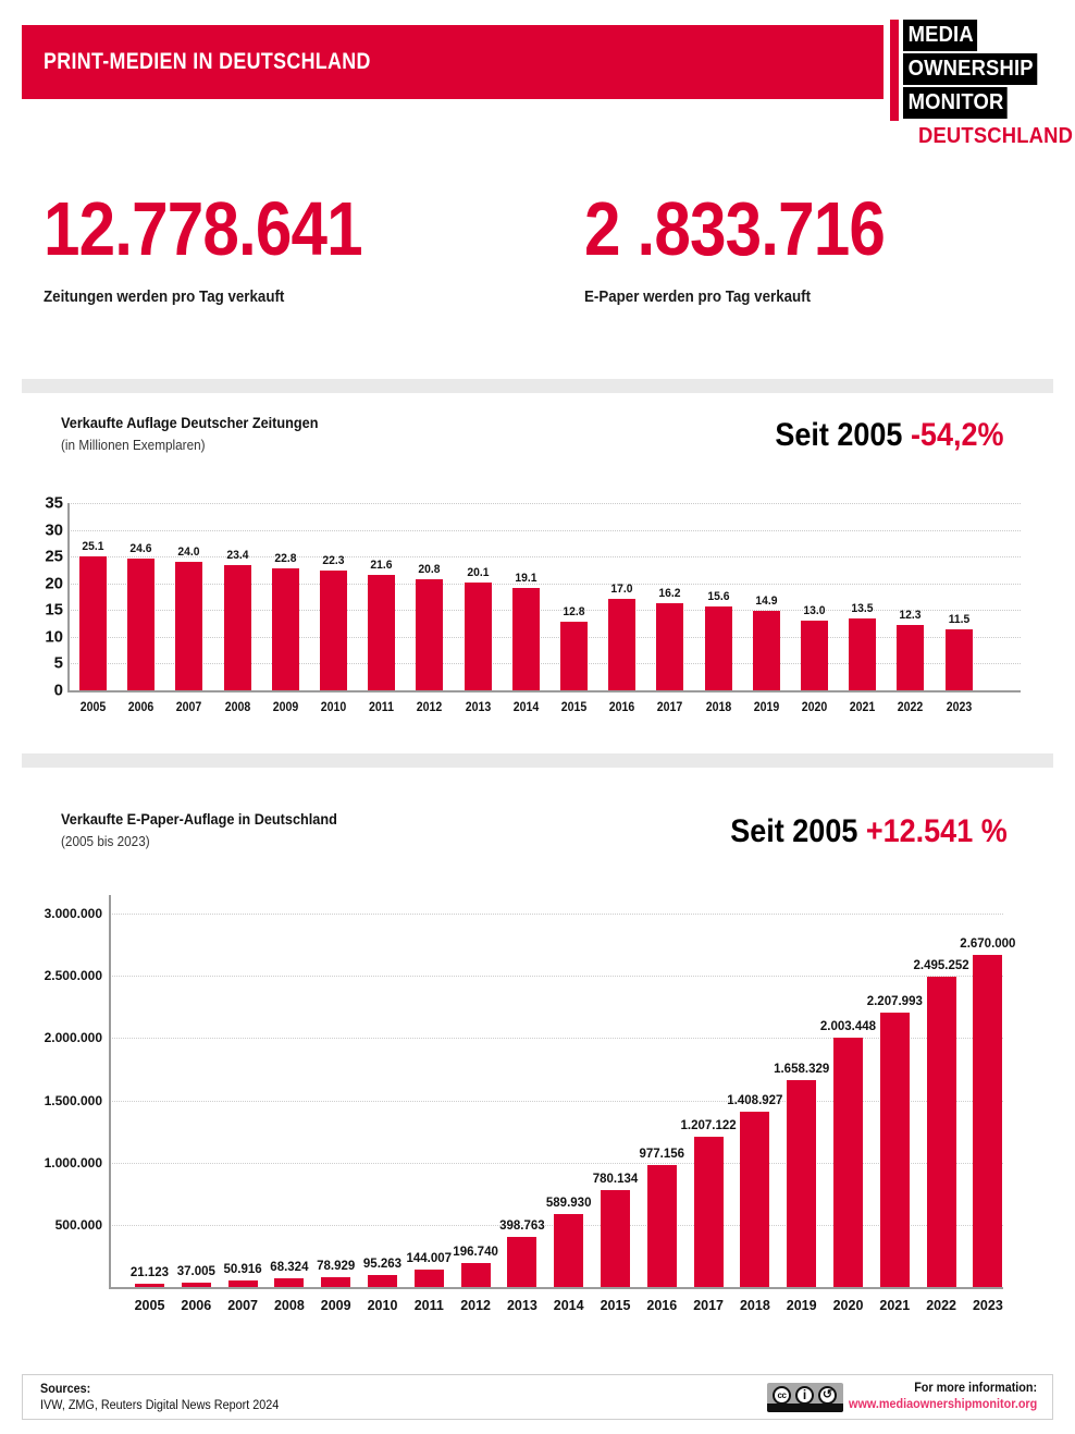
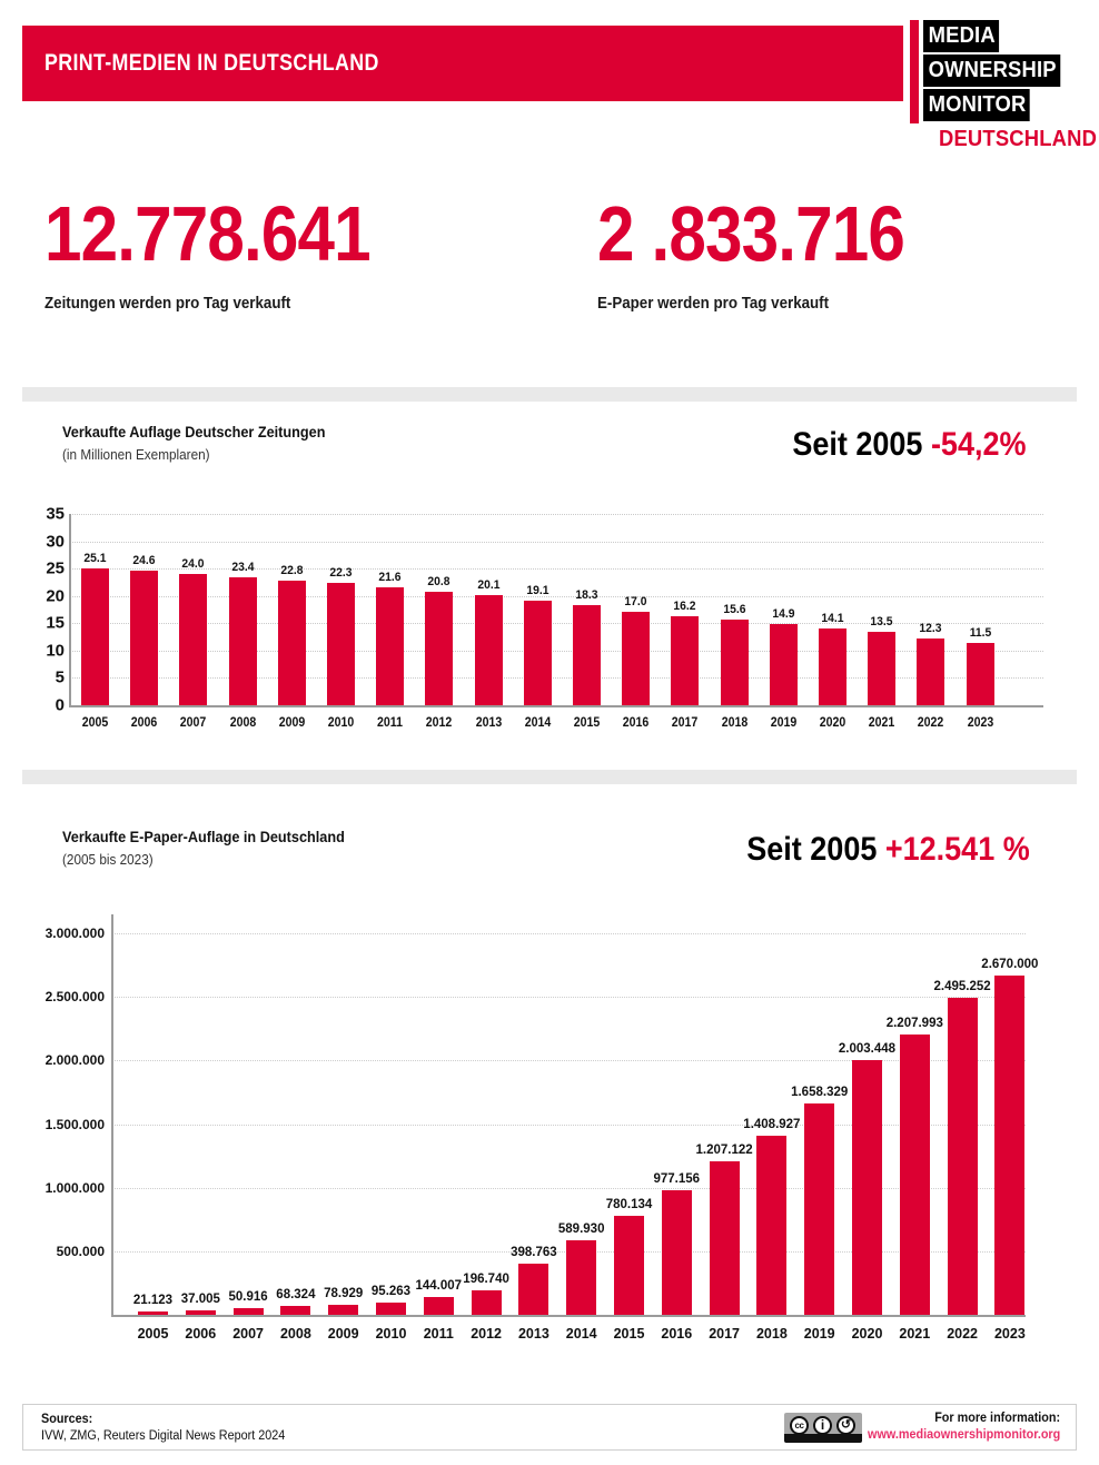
Verkaufte Auflage Deutscher Zeitungen/2015: 12.8 -> 18.3
Verkaufte Auflage Deutscher Zeitungen/2020: 13.0 -> 14.1
